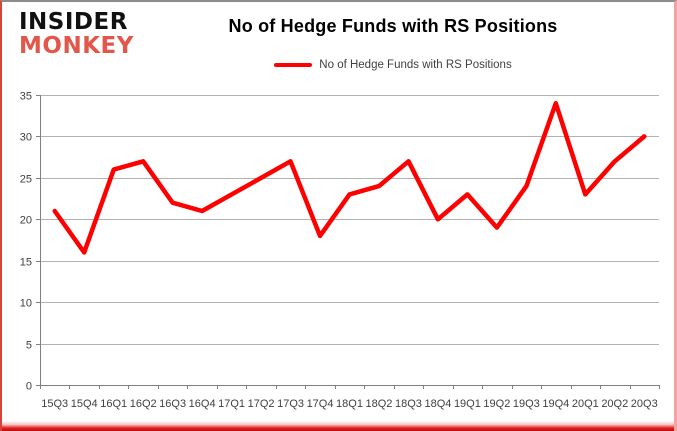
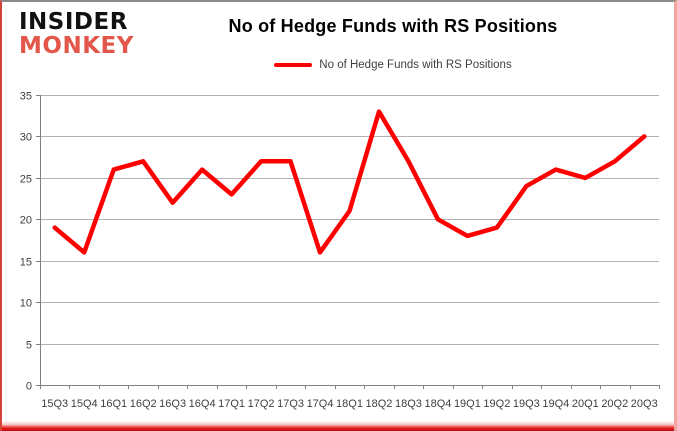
15Q3: 21 -> 19
16Q4: 21 -> 26
17Q2: 25 -> 27
17Q4: 18 -> 16
18Q1: 23 -> 21
18Q2: 24 -> 33
19Q1: 23 -> 18
19Q4: 34 -> 26
20Q1: 23 -> 25
